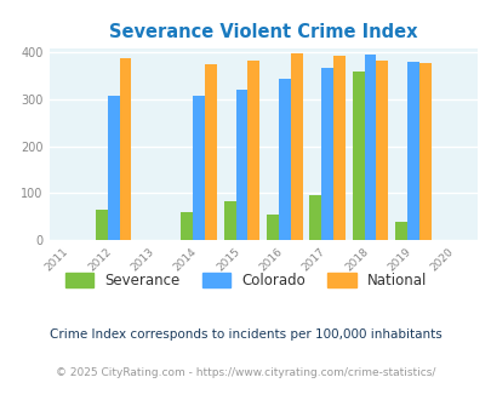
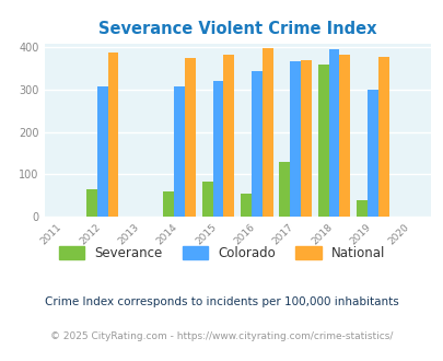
Severance/2017: 96 -> 130
National/2017: 394 -> 370
Colorado/2019: 381 -> 300
